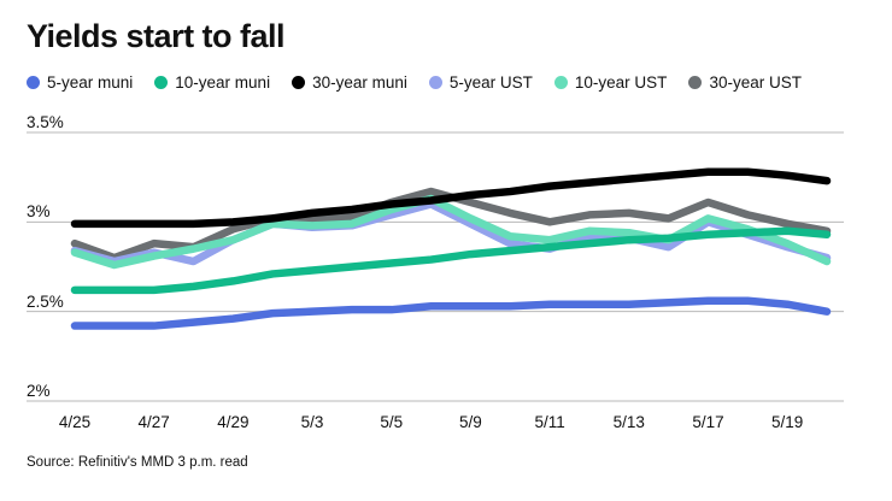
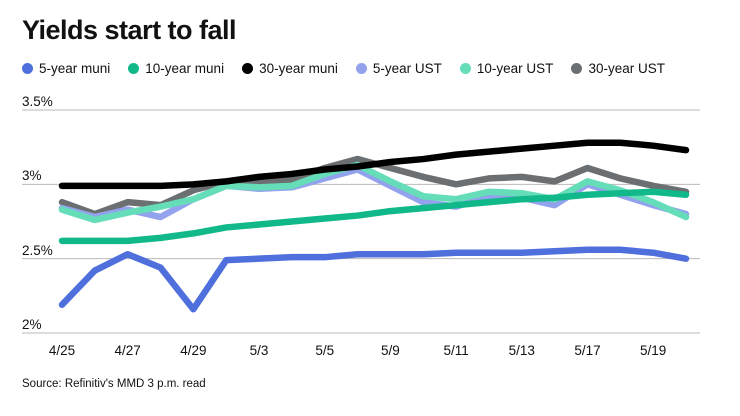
5-year muni/4/25: 2.42% -> 2.19%
5-year muni/4/27: 2.42% -> 2.53%
5-year muni/4/29: 2.46% -> 2.16%
